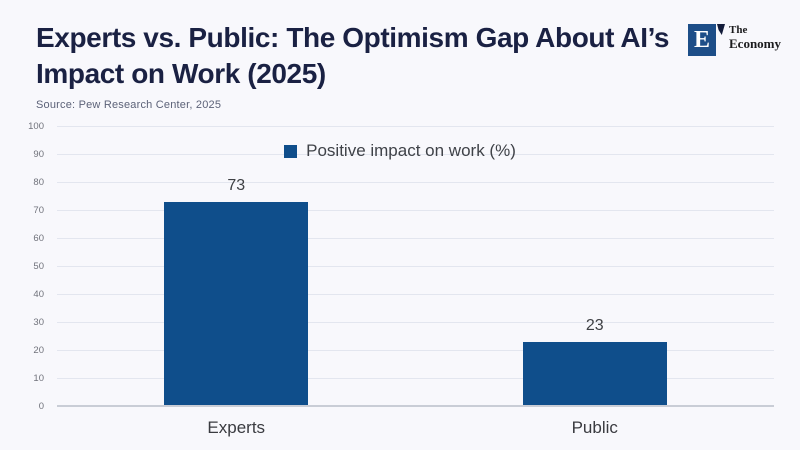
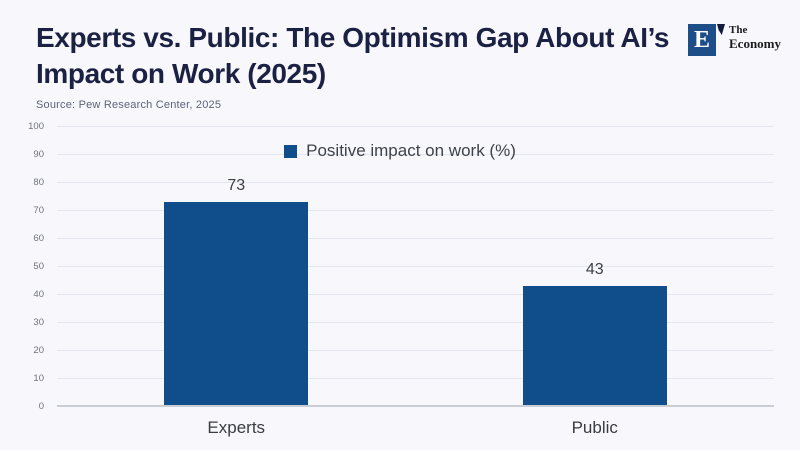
Public: 23 -> 43
